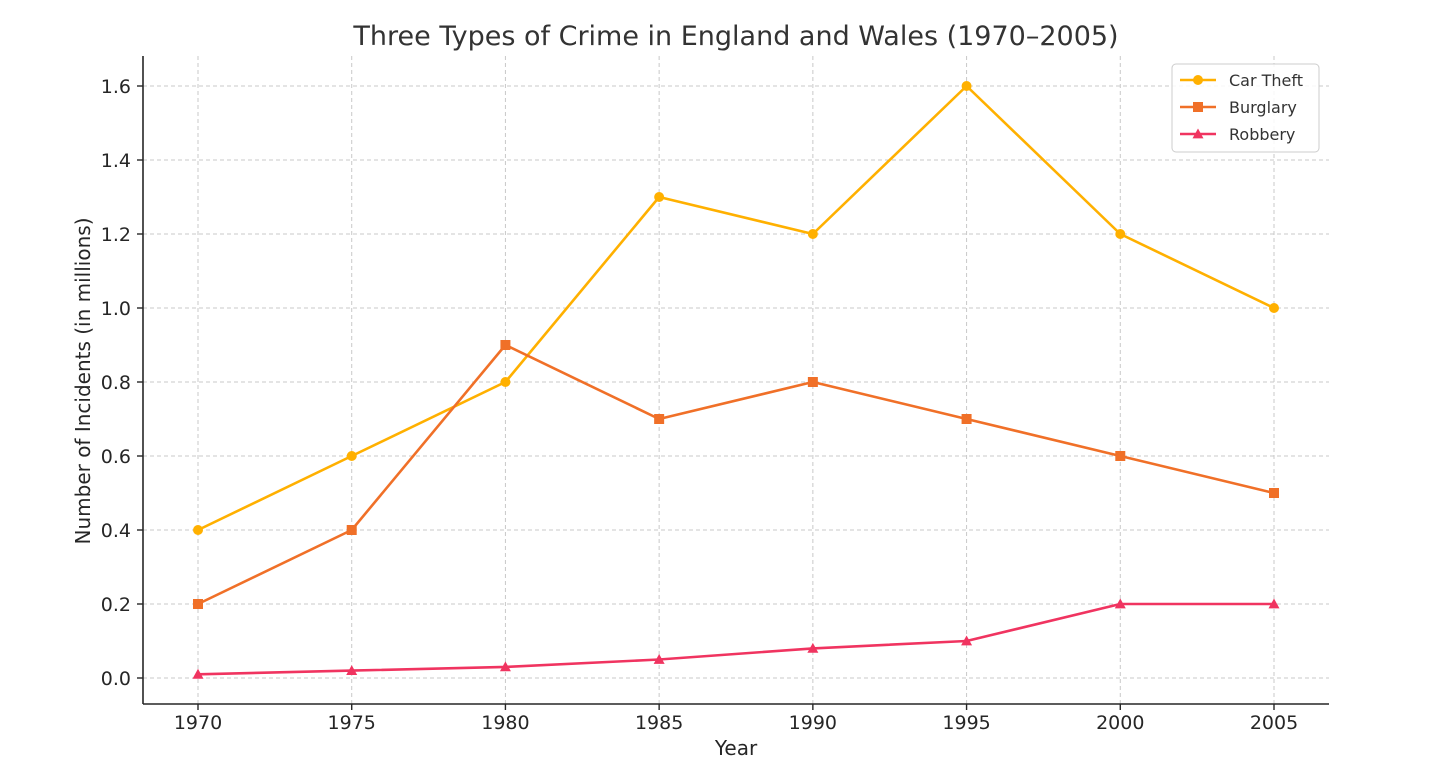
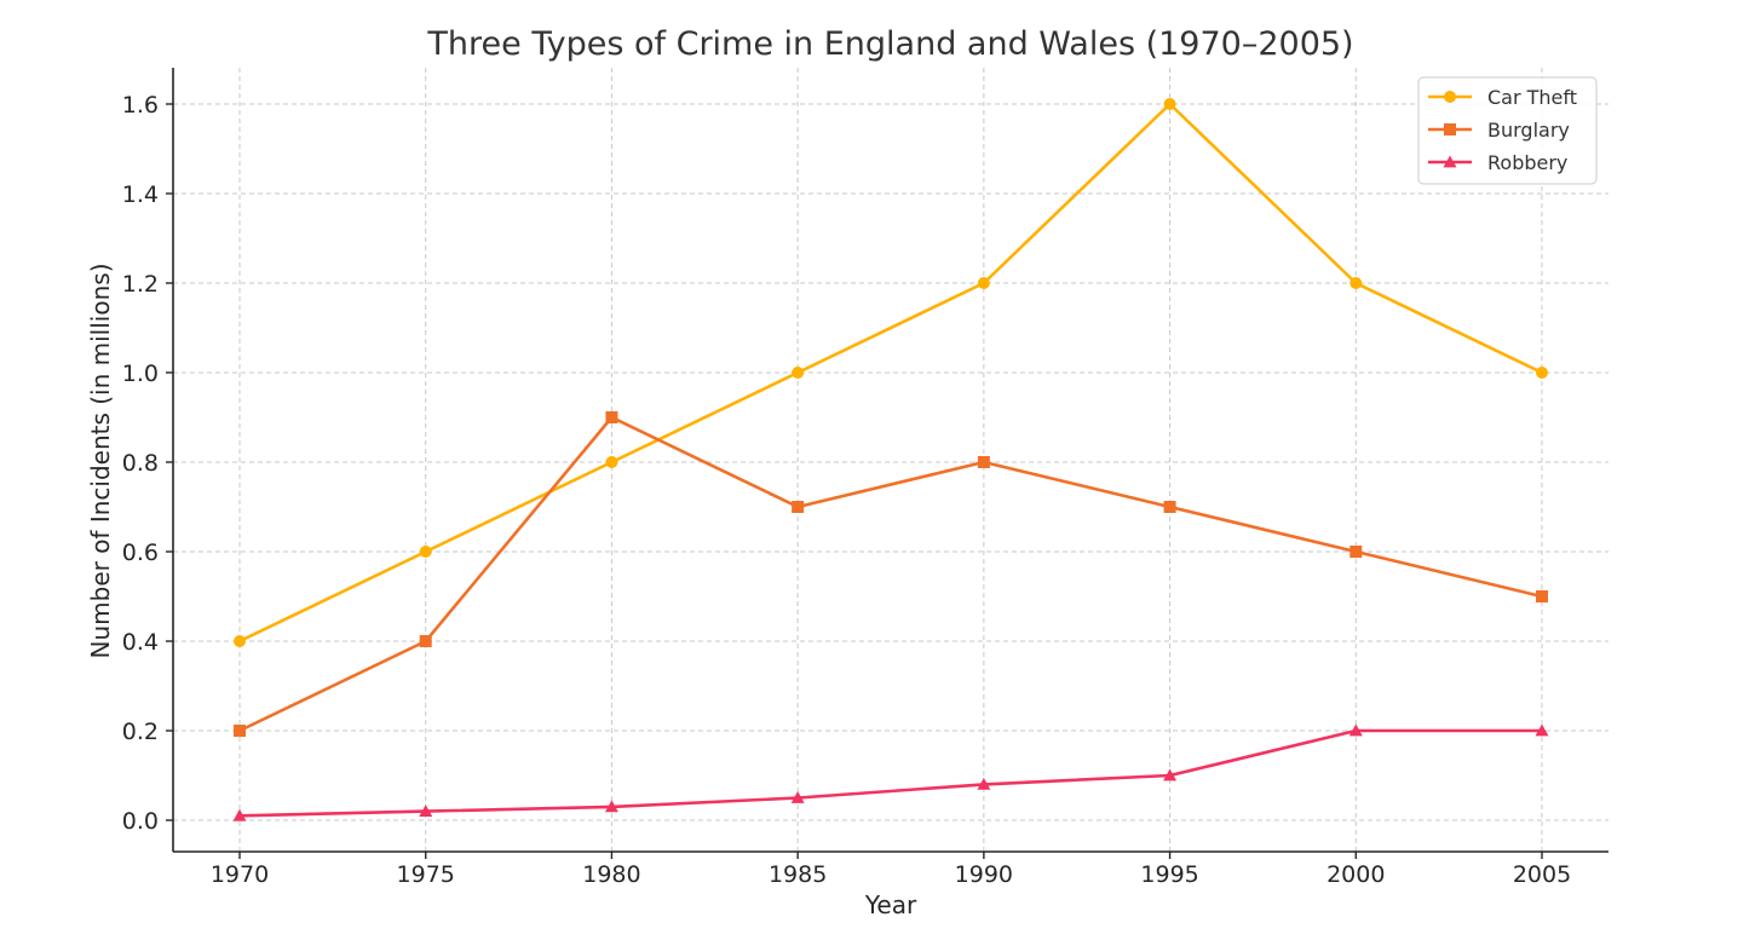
Car Theft/1985: 1.3 -> 1.0
